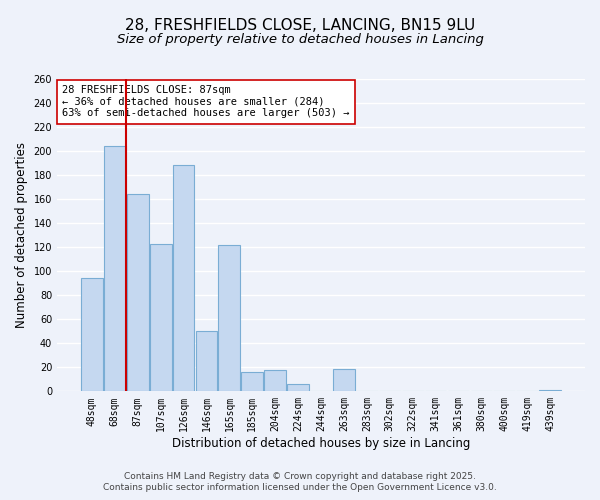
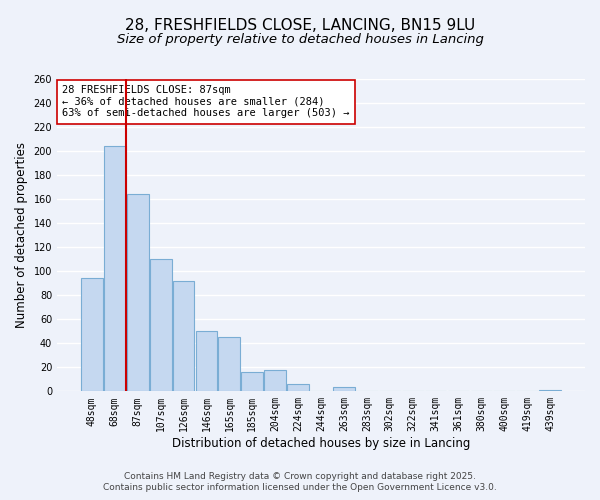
107sqm: 123 -> 110
126sqm: 188 -> 92
165sqm: 122 -> 45
263sqm: 19 -> 4
